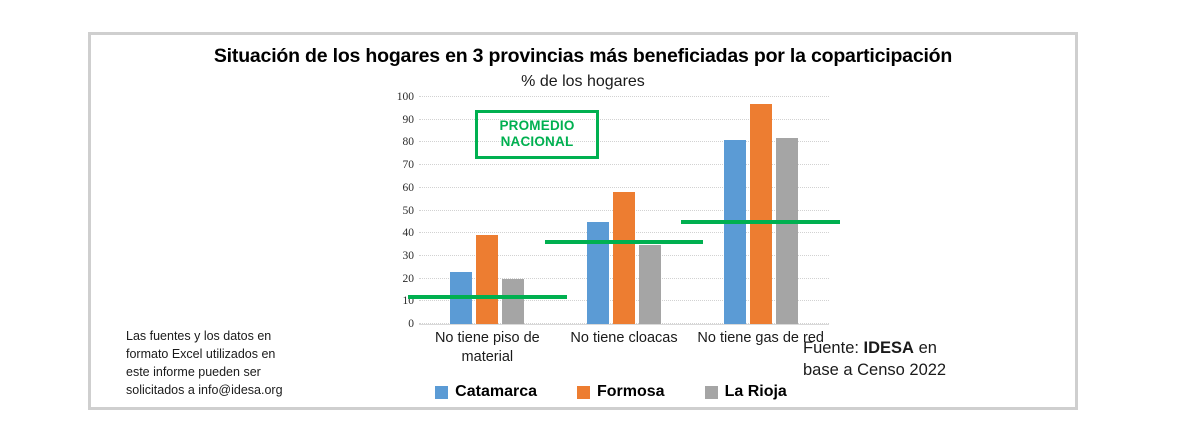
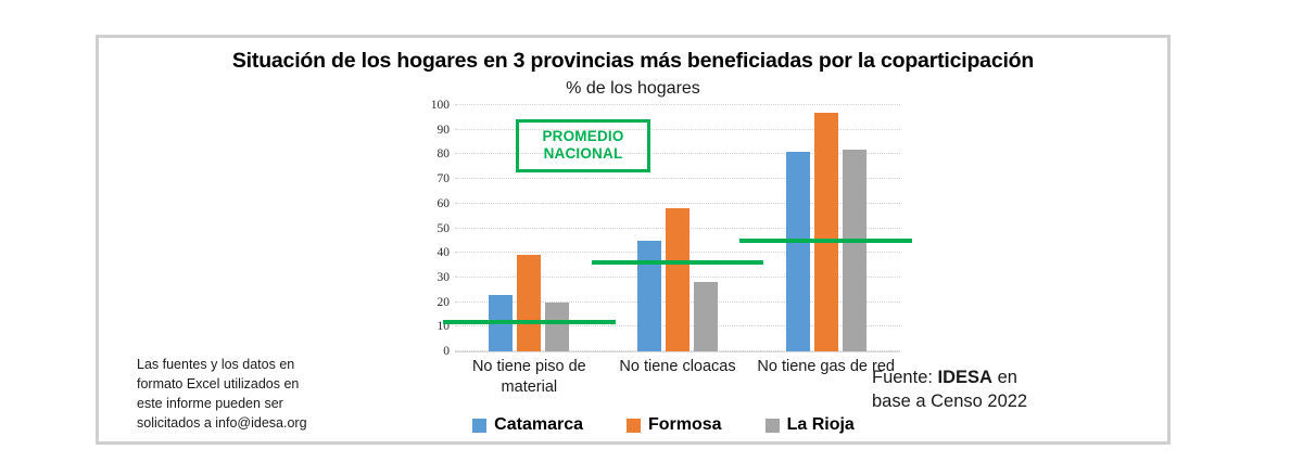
La Rioja/No tiene cloacas: 35 -> 28
